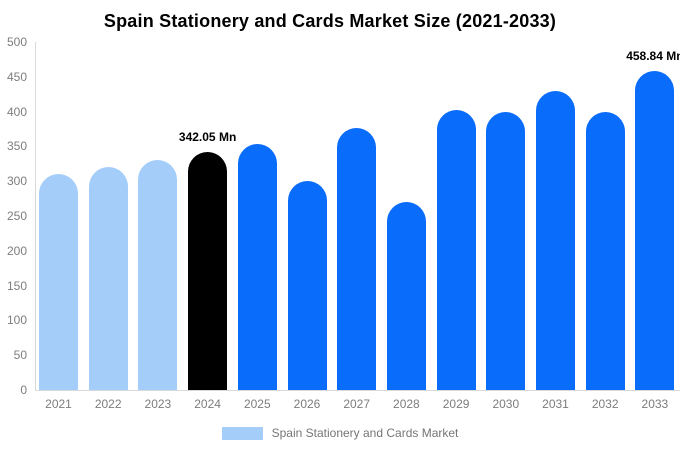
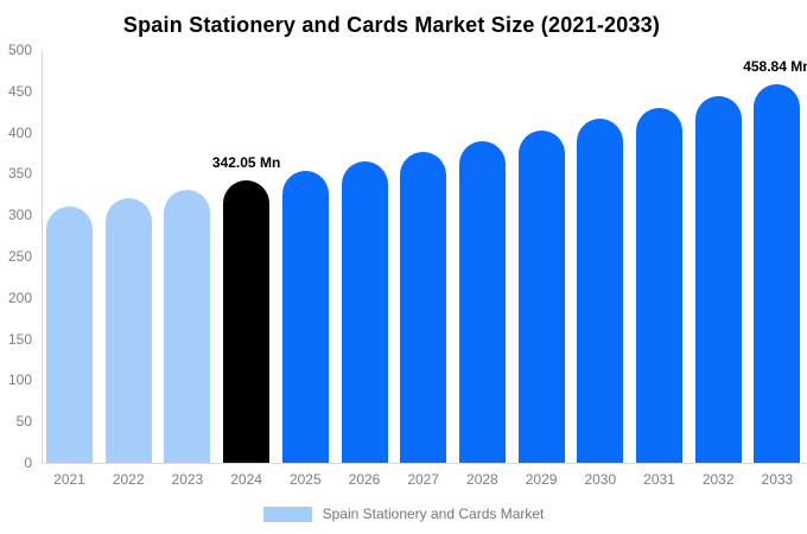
2026: 300 -> 360
2028: 270 -> 390
2030: 400 -> 420
2032: 400 -> 440
